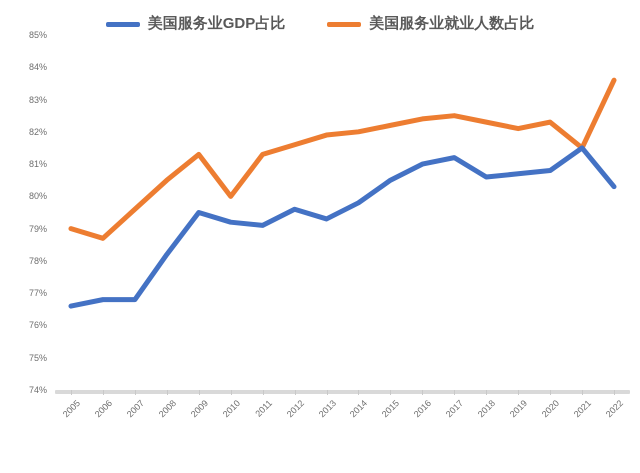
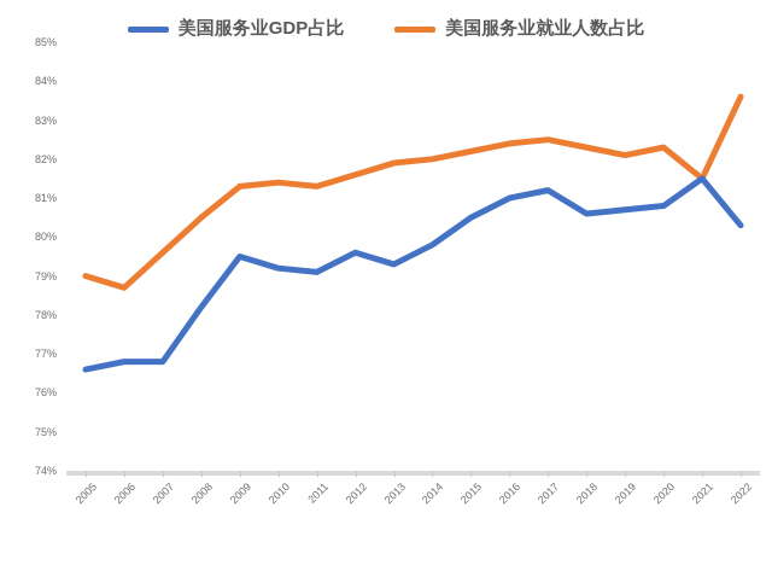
美国服务业就业人数占比/2010: 80.0% -> 81.4%
